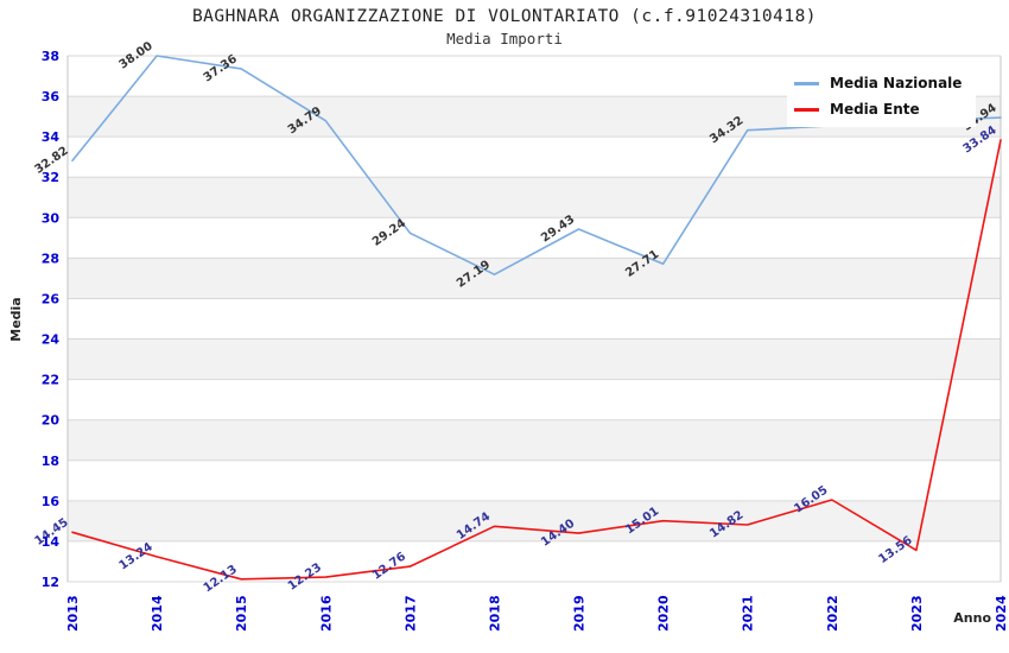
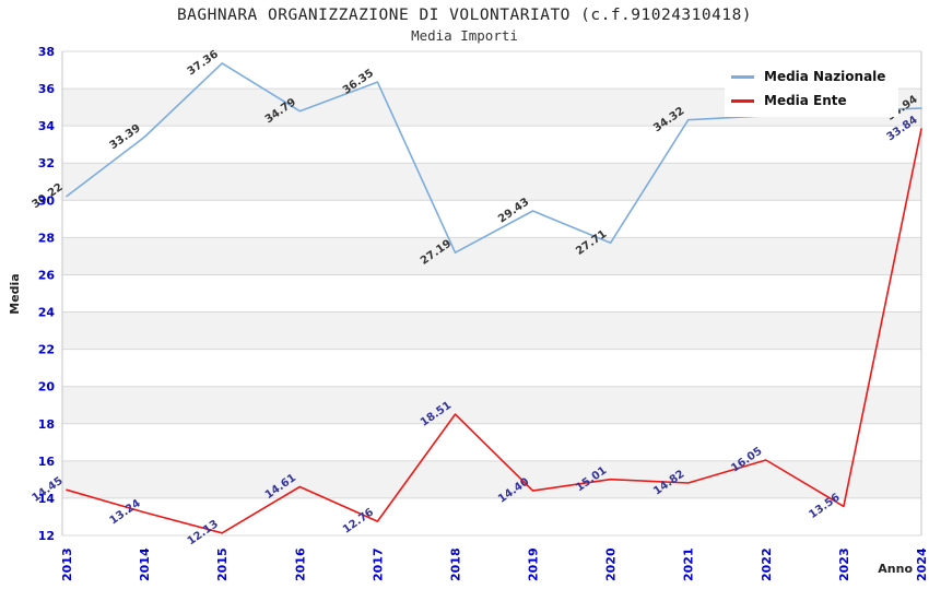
Media Nazionale/2013: 32.82 -> 30.22
Media Nazionale/2014: 38.00 -> 33.39
Media Ente/2016: 12.23 -> 14.61
Media Nazionale/2017: 29.24 -> 36.35
Media Ente/2018: 14.74 -> 18.51
